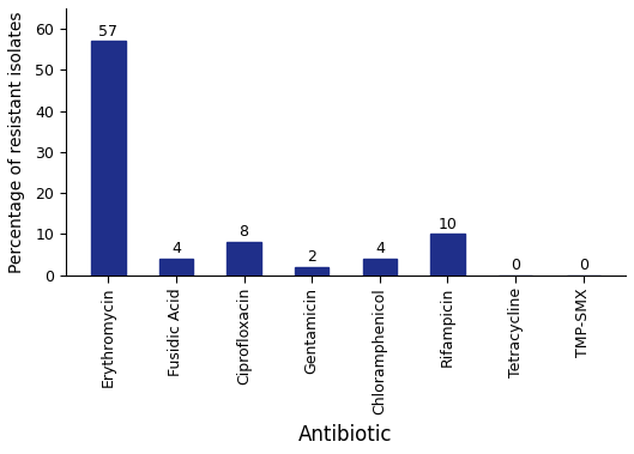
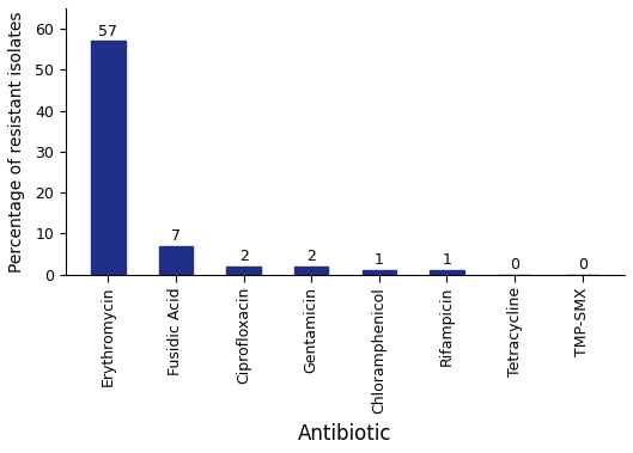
Fusidic Acid: 4 -> 7
Ciprofloxacin: 8 -> 2
Chloramphenicol: 4 -> 1
Rifampicin: 10 -> 1
